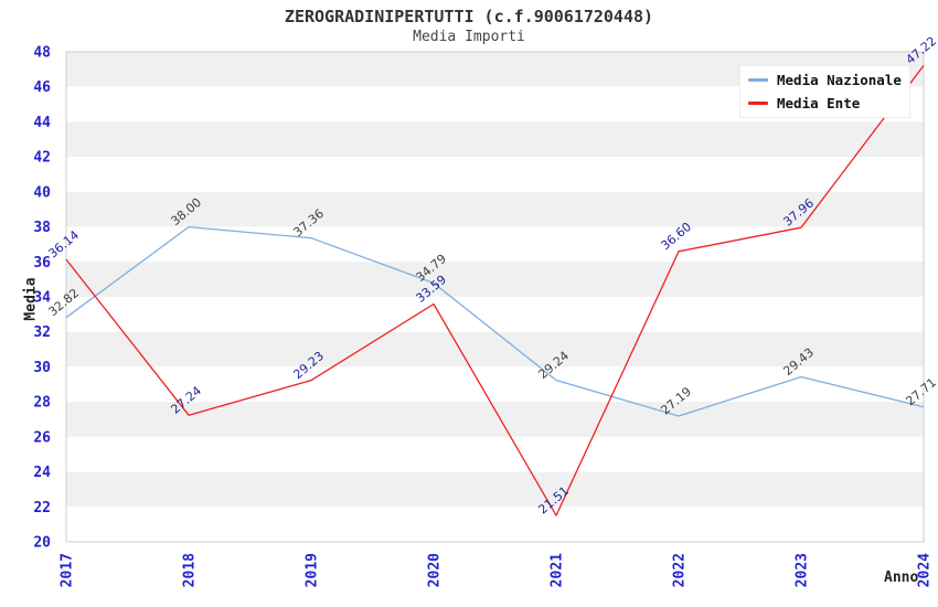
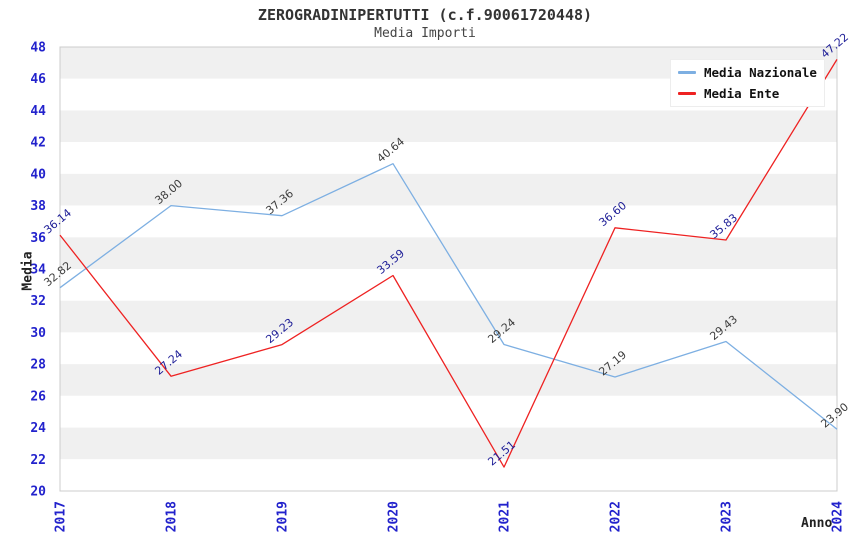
Media Nazionale/2020: 34.79 -> 40.64
Media Ente/2023: 37.96 -> 35.83
Media Nazionale/2024: 27.71 -> 23.90
